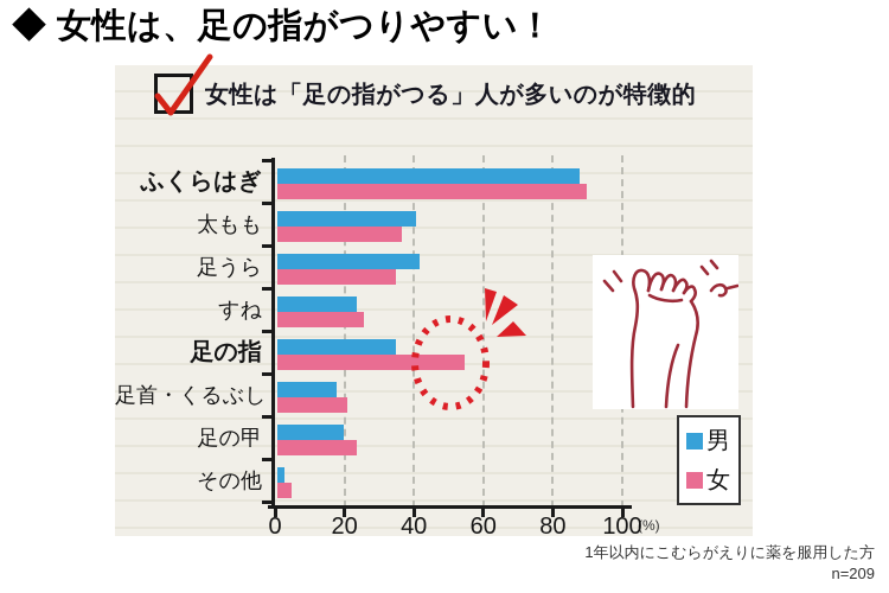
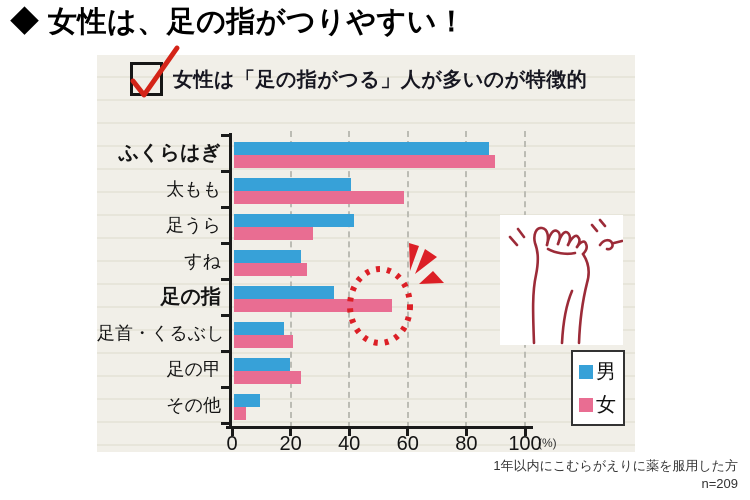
女/太もも: 36 -> 58
女/足うら: 34 -> 27
男/その他: 2 -> 9
